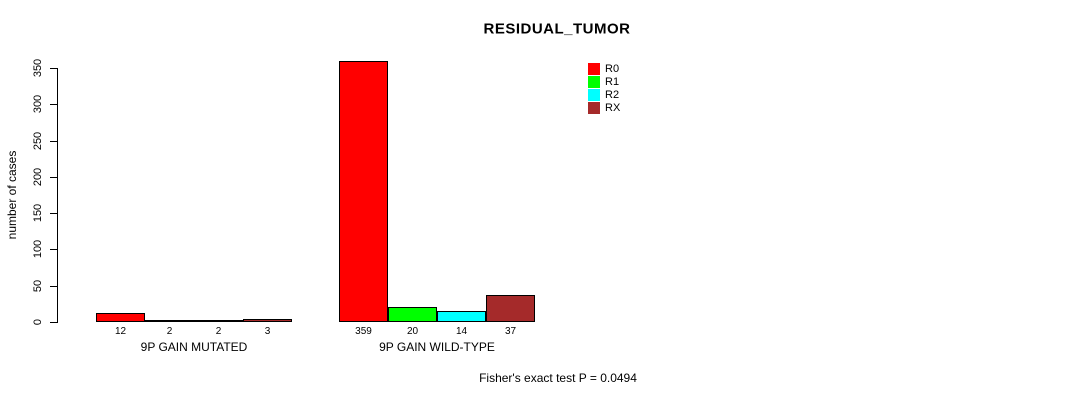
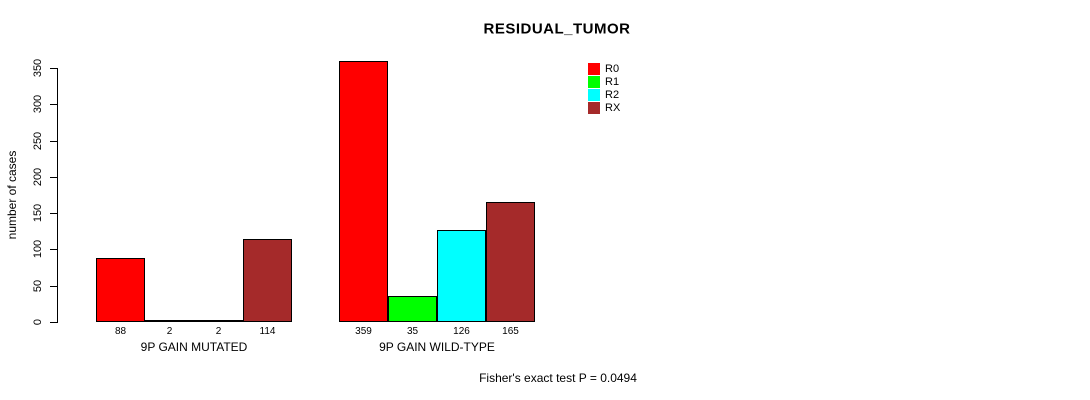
R0/9P GAIN MUTATED: 12 -> 88
RX/9P GAIN MUTATED: 3 -> 114
R1/9P GAIN WILD-TYPE: 20 -> 35
R2/9P GAIN WILD-TYPE: 14 -> 126
RX/9P GAIN WILD-TYPE: 37 -> 165
